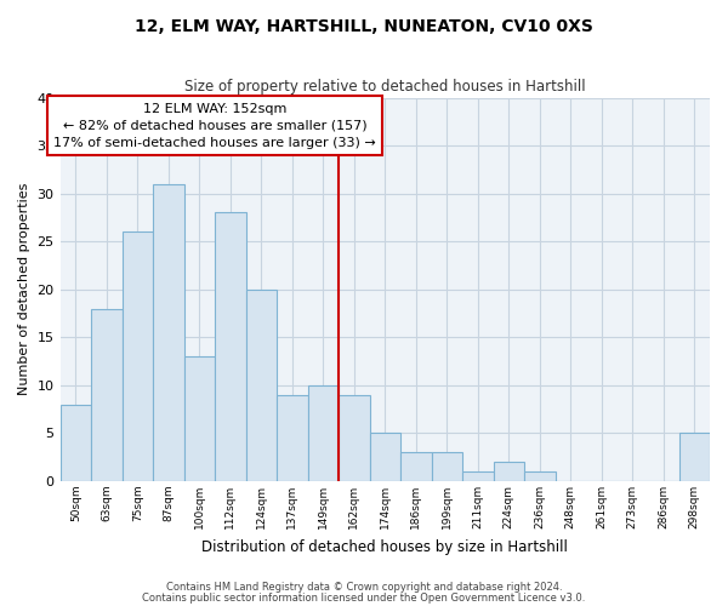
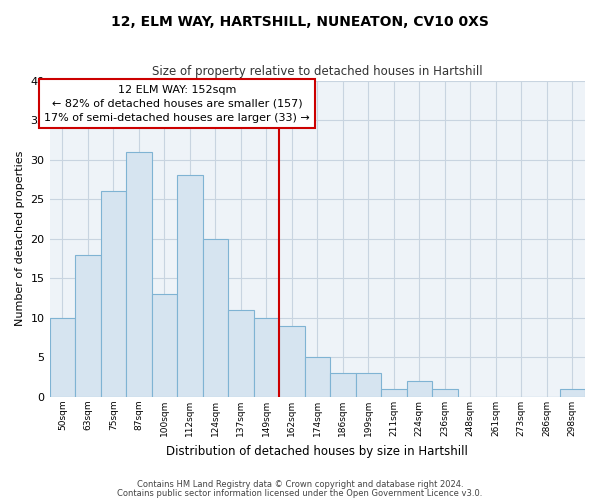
50sqm: 8 -> 10
137sqm: 9 -> 11
298sqm: 5 -> 1
